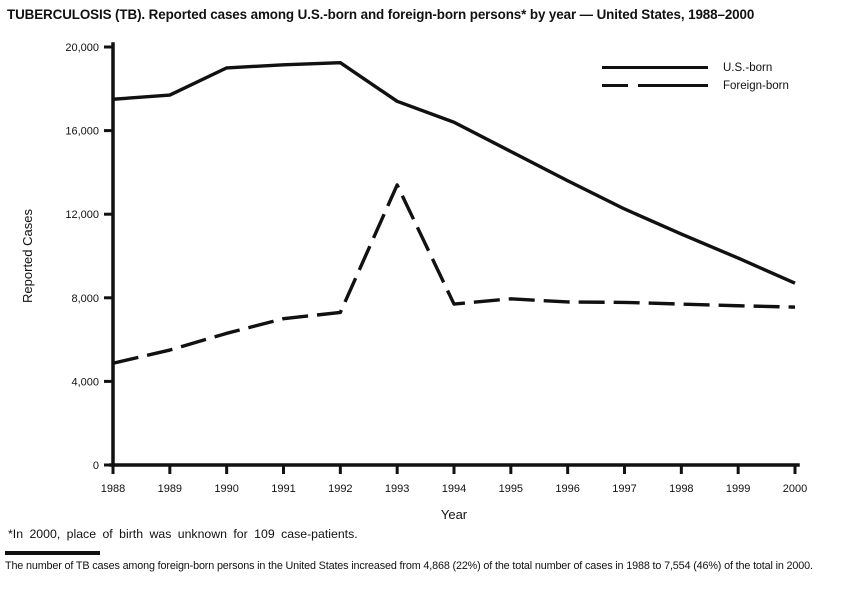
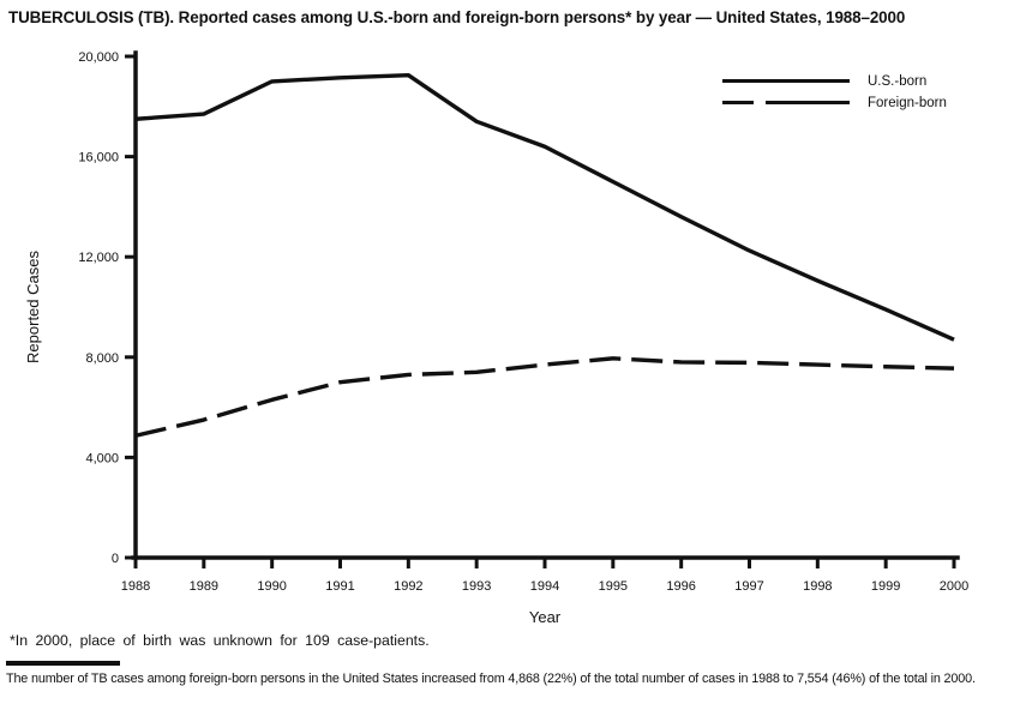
Foreign-born/1993: 13400 -> 7400
